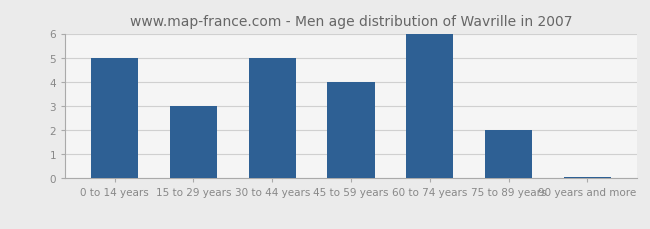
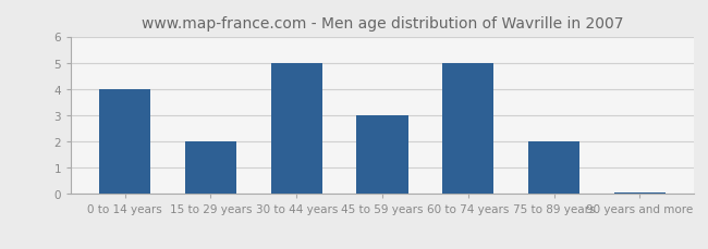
0 to 14 years: 5.00 -> 4.00
15 to 29 years: 3.00 -> 2.00
45 to 59 years: 4.00 -> 3.00
60 to 74 years: 6.00 -> 5.00
